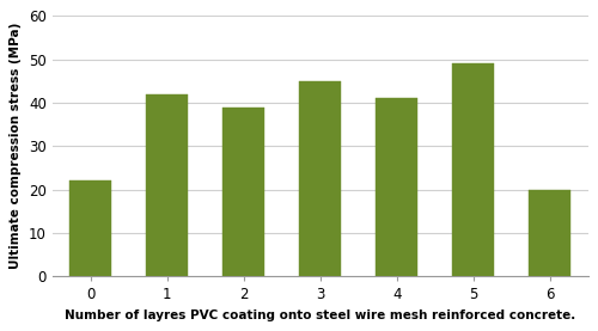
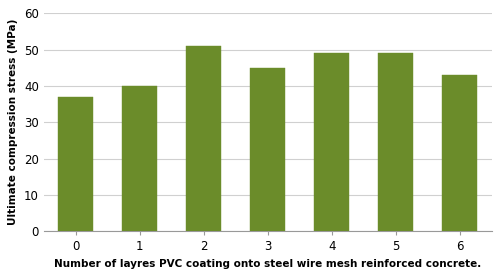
0: 22 -> 37
1: 42 -> 40
2: 39 -> 51
4: 41 -> 49
6: 20 -> 43
